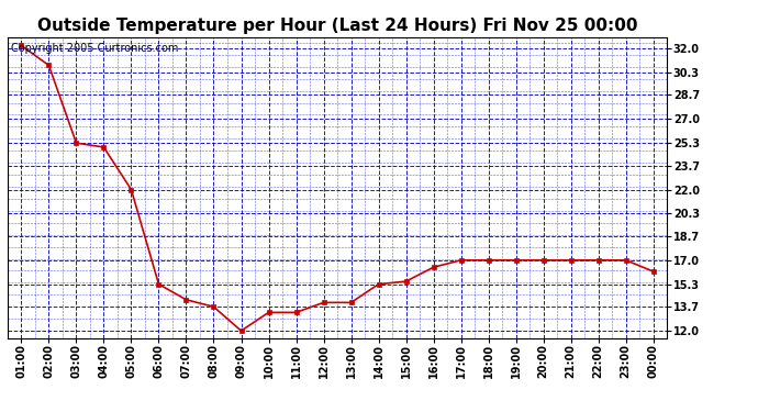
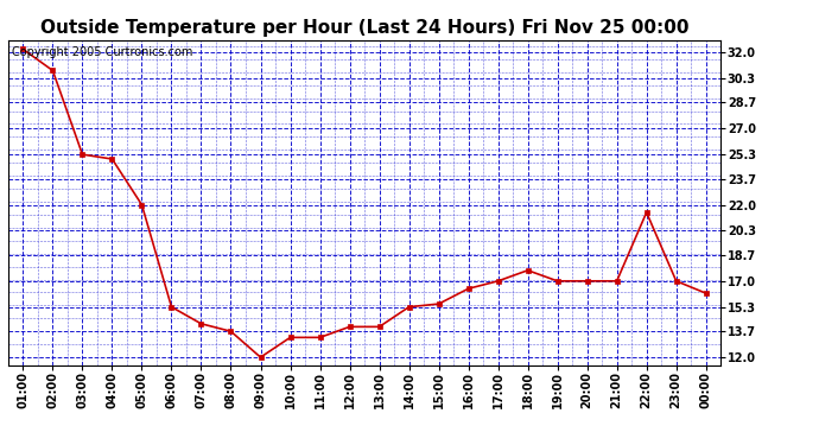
18:00: 17.0 -> 17.7
22:00: 17.0 -> 21.5
